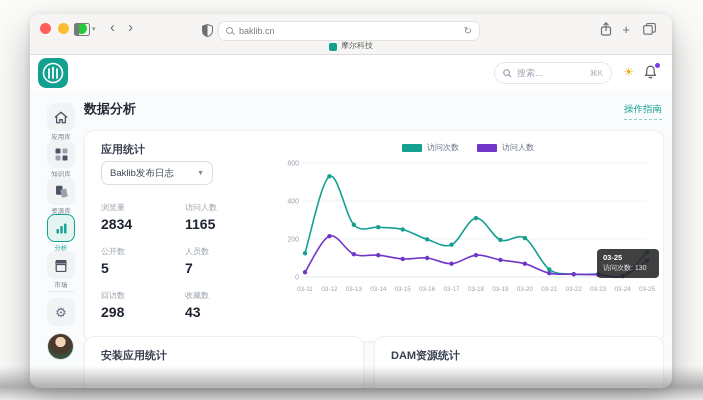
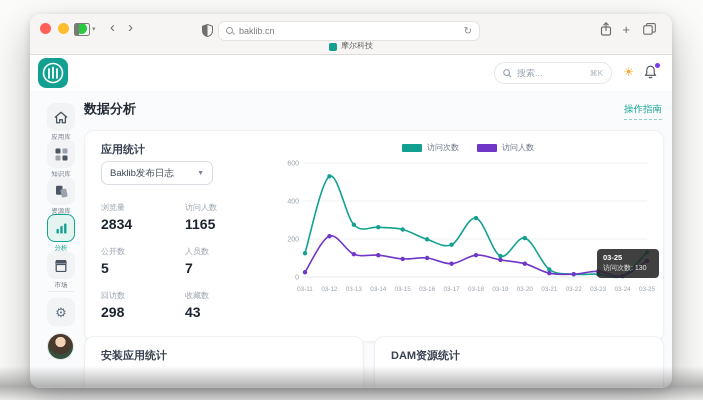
访问次数/03-19: 200 -> 110
访问人数/03-23: 10 -> 30
